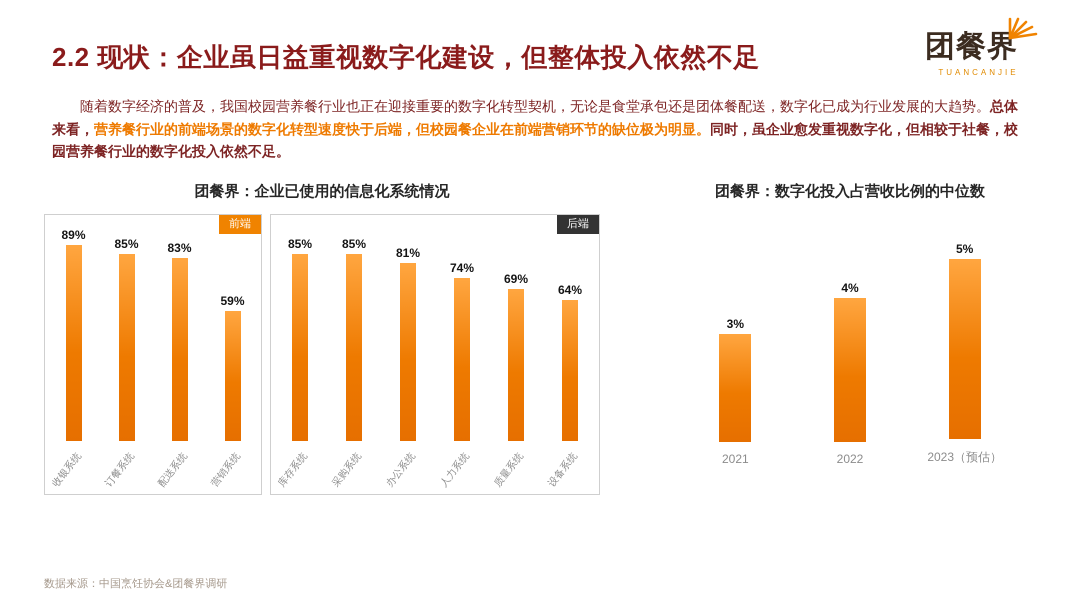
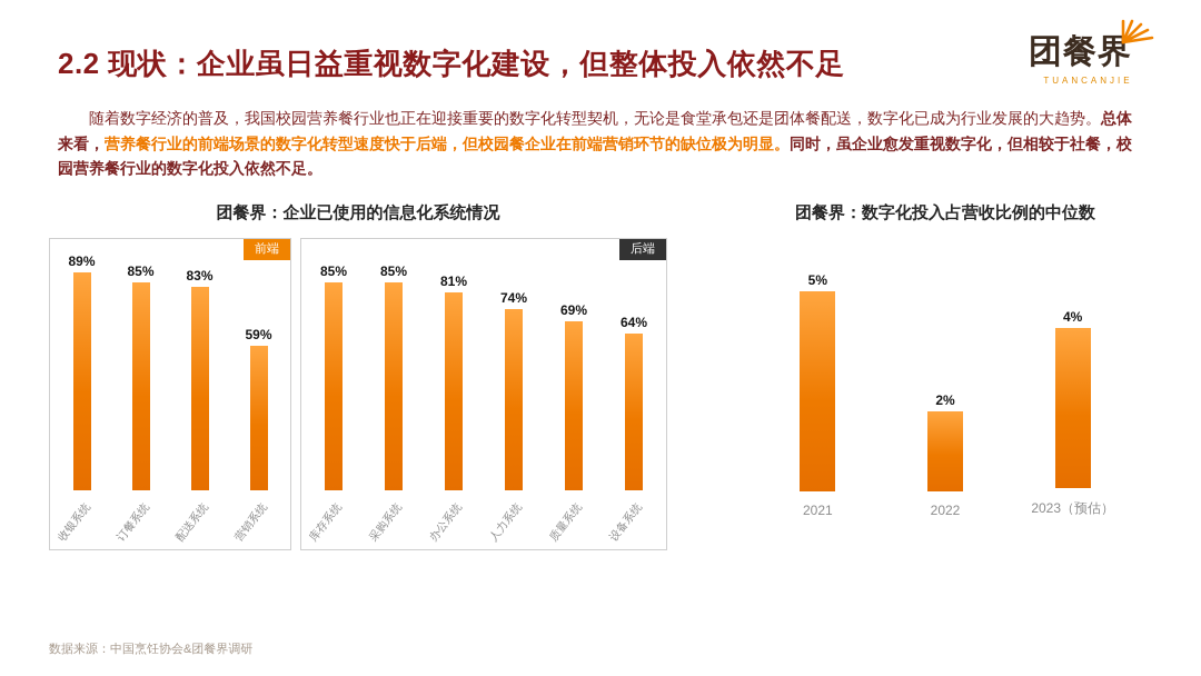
团餐界：数字化投入占营收比例的中位数/2021: 3% -> 5%
团餐界：数字化投入占营收比例的中位数/2022: 4% -> 2%
团餐界：数字化投入占营收比例的中位数/2023（预估）: 5% -> 4%
